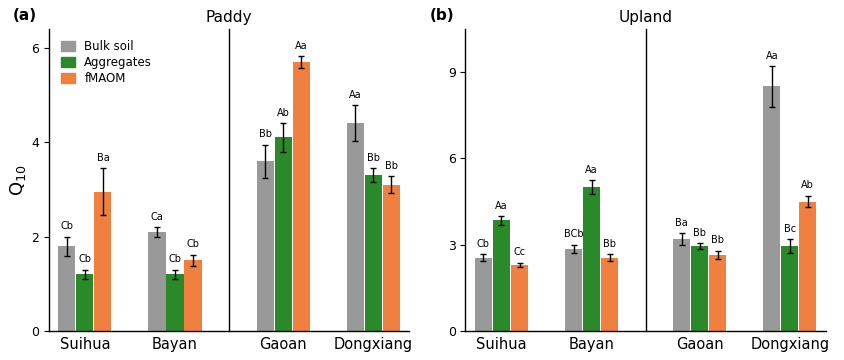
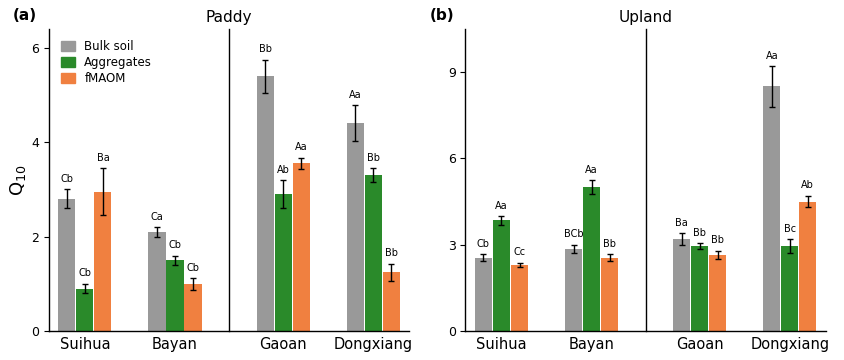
Paddy/Bulk soil/Suihua: 1.8 -> 2.8
Paddy/Aggregates/Suihua: 1.2 -> 0.9
Paddy/Aggregates/Bayan: 1.2 -> 1.5
Paddy/fMAOM/Bayan: 1.50 -> 1.00
Paddy/Bulk soil/Gaoan: 3.6 -> 5.4
Paddy/Aggregates/Gaoan: 4.1 -> 2.9
Paddy/fMAOM/Gaoan: 5.70 -> 3.55
Paddy/fMAOM/Dongxiang: 3.10 -> 1.25
